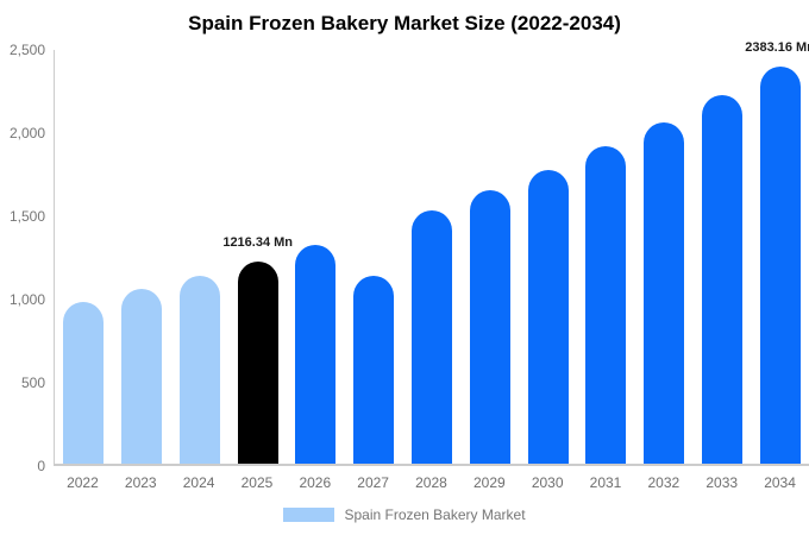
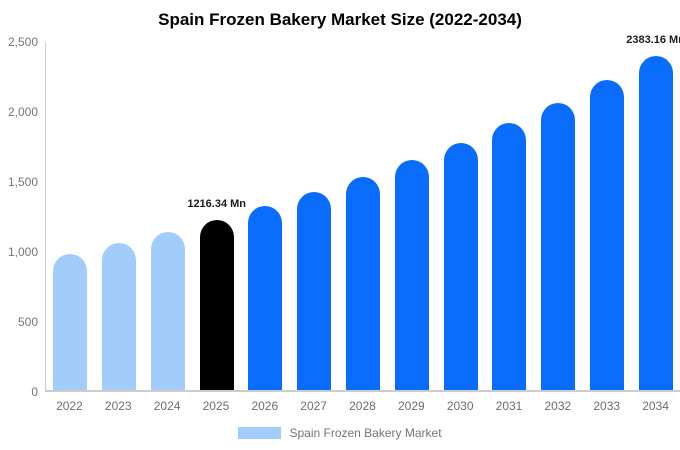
2027: 1130 -> 1410
